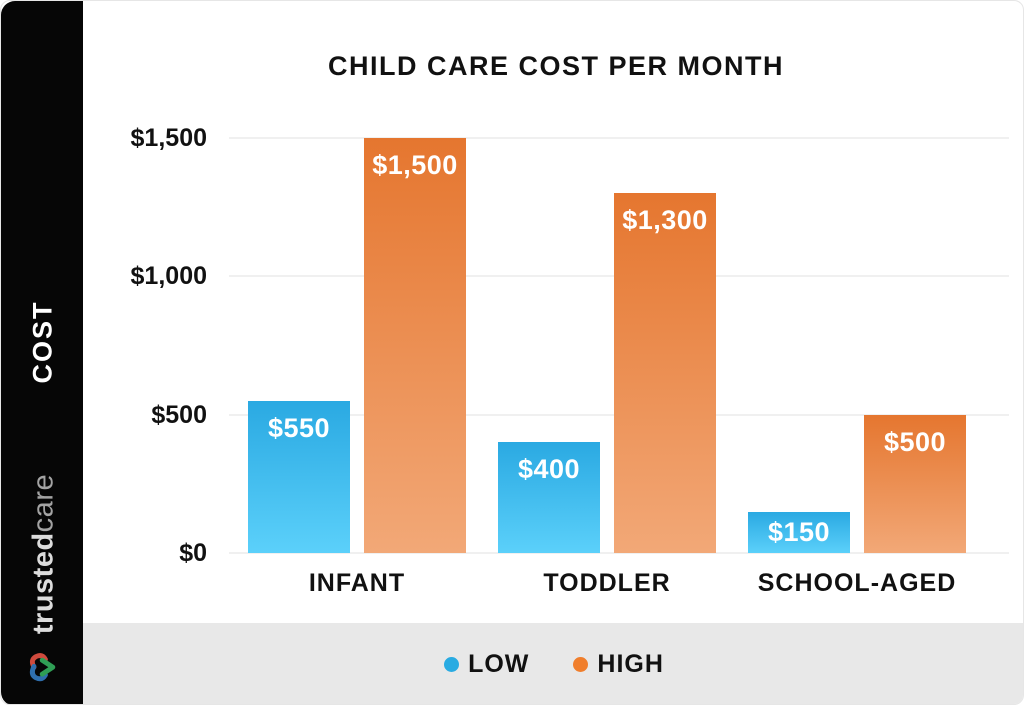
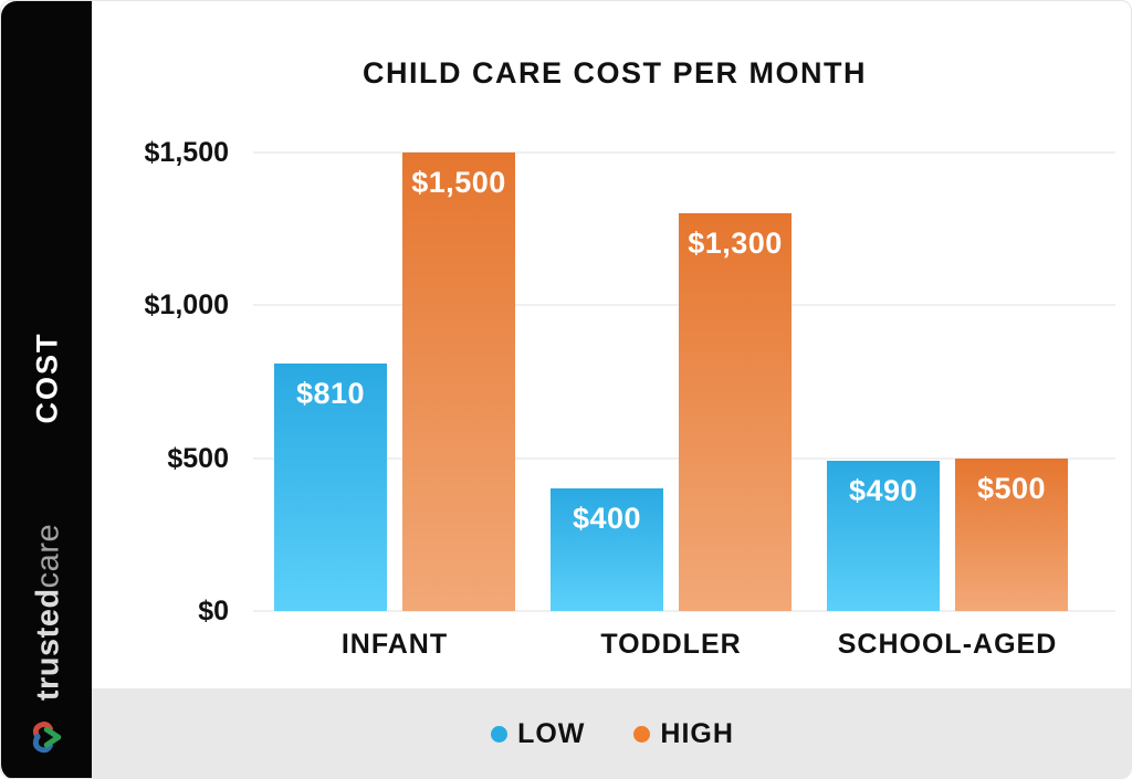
LOW/INFANT: $550 -> $810
LOW/SCHOOL-AGED: $150 -> $490
